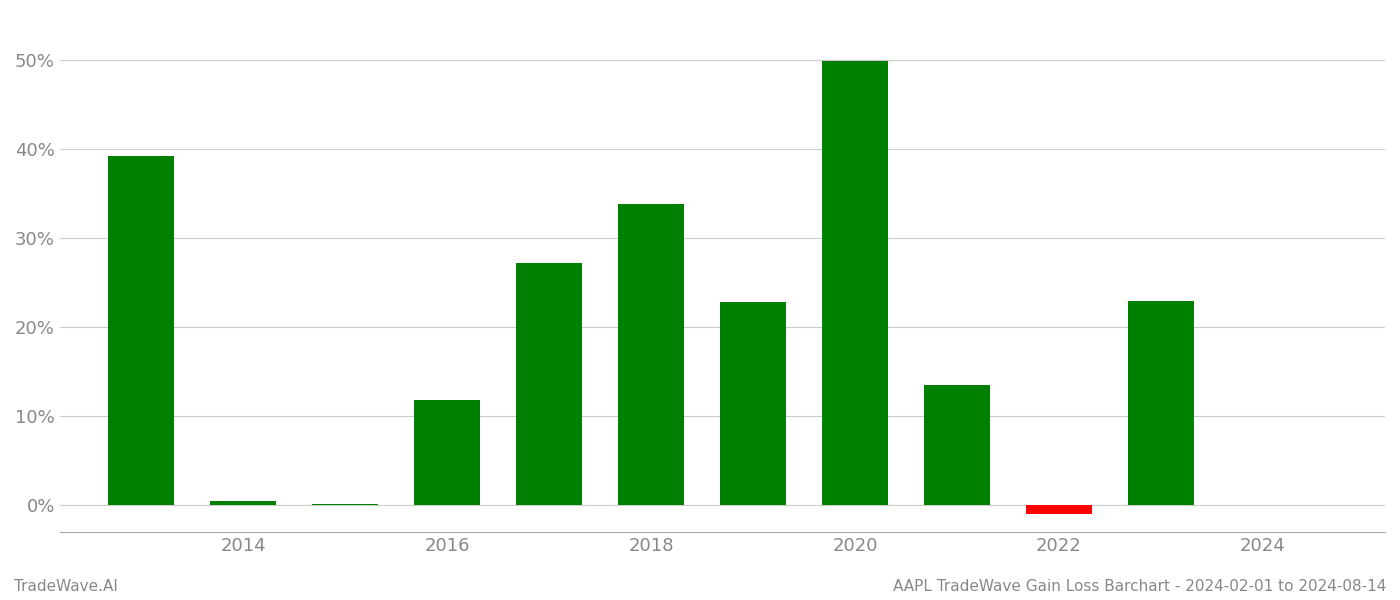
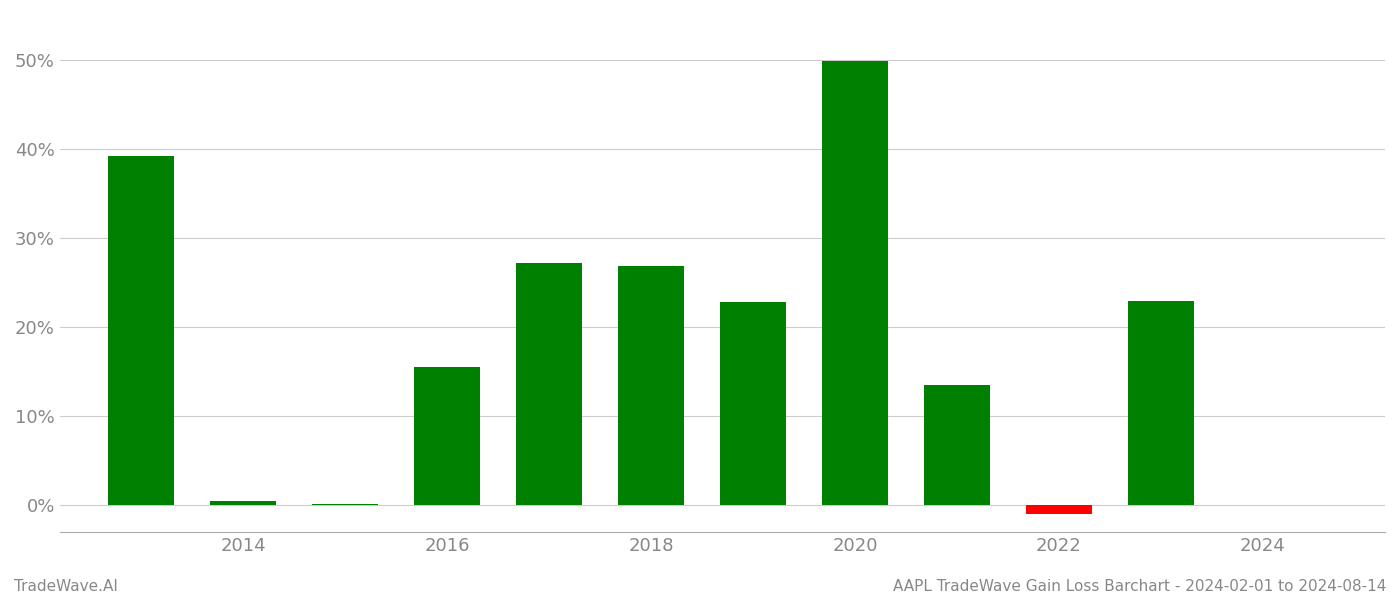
2016: 11.8% -> 15.5%
2018: 33.8% -> 26.8%
